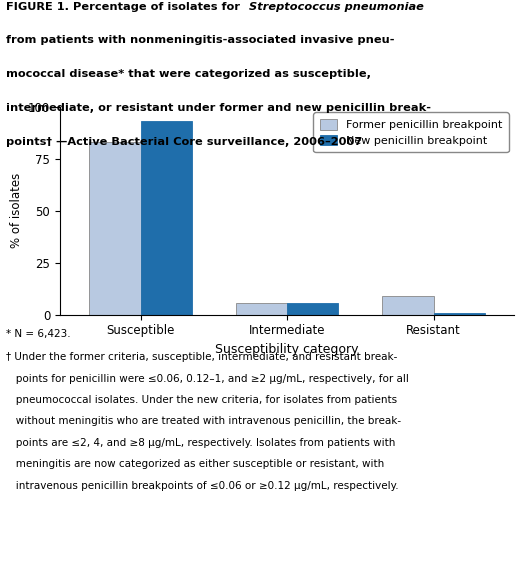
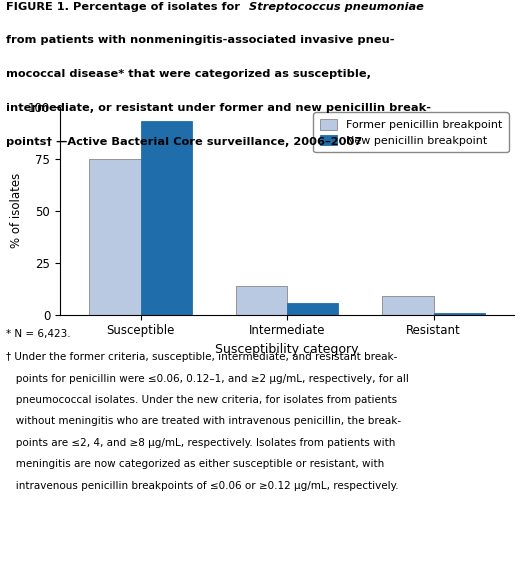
Former penicillin breakpoint/Susceptible: 83.0 -> 74.9
Former penicillin breakpoint/Intermediate: 5.5 -> 14.0
